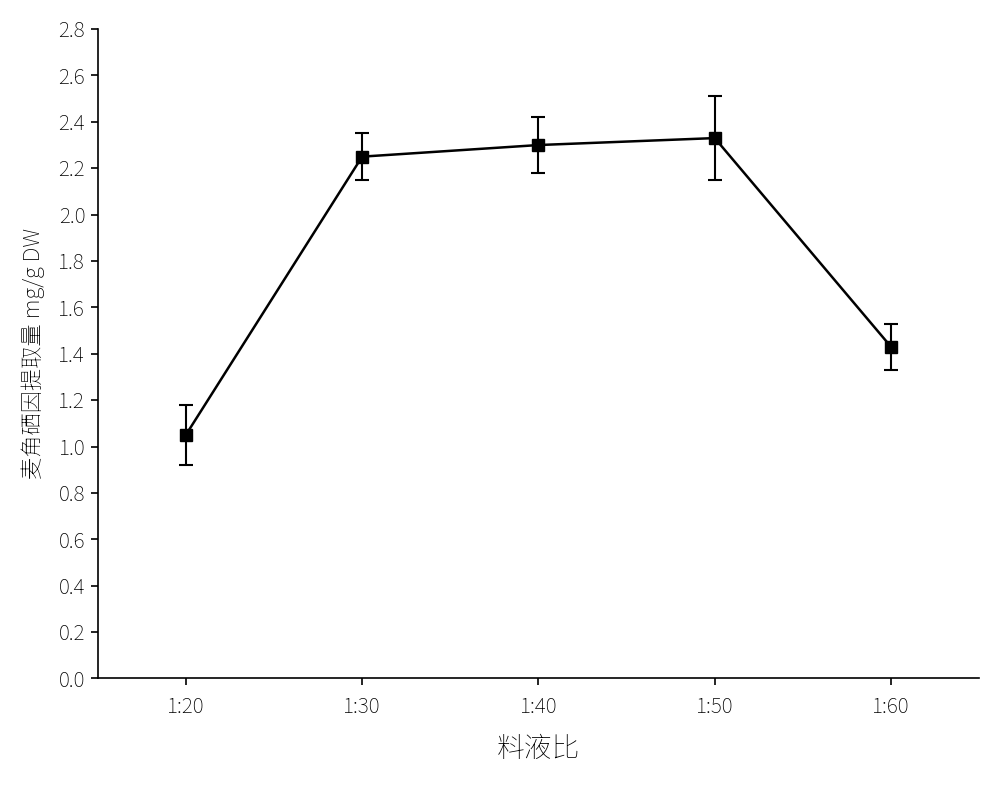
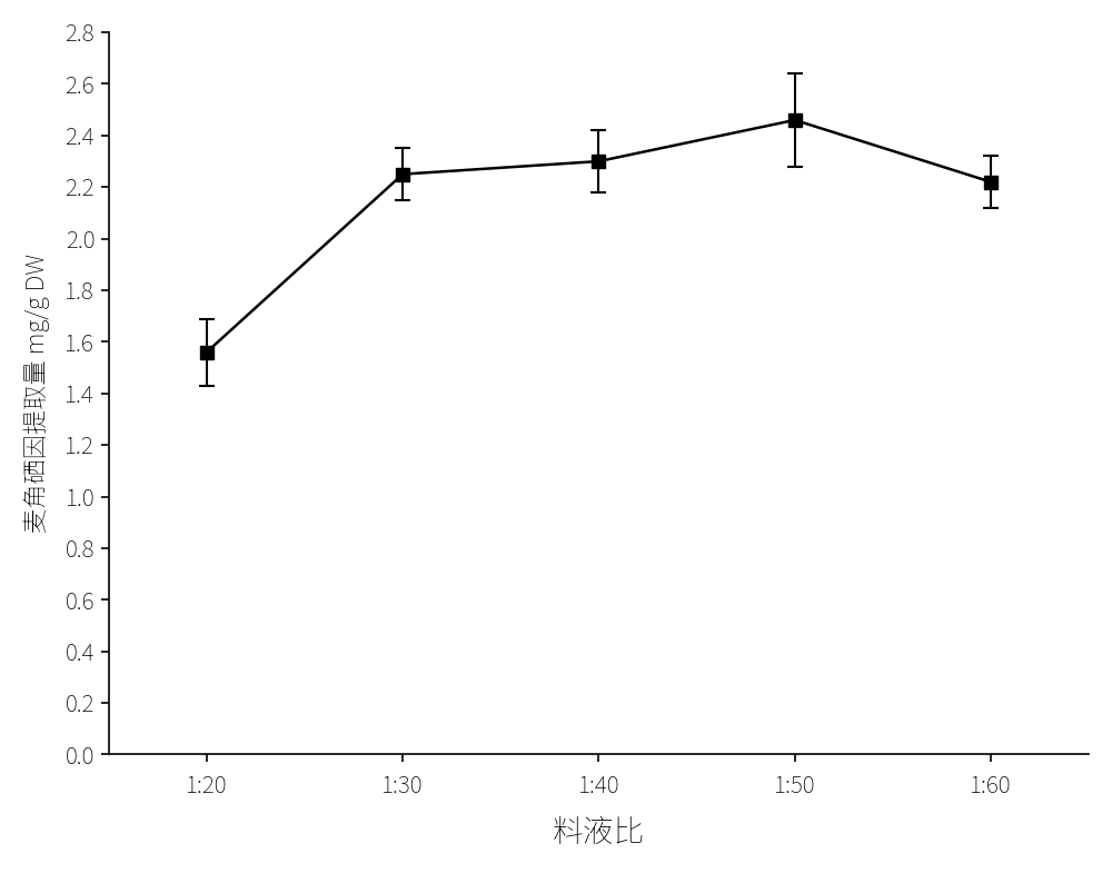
1:20: 1.05 -> 1.56
1:50: 2.33 -> 2.46
1:60: 1.43 -> 2.22
